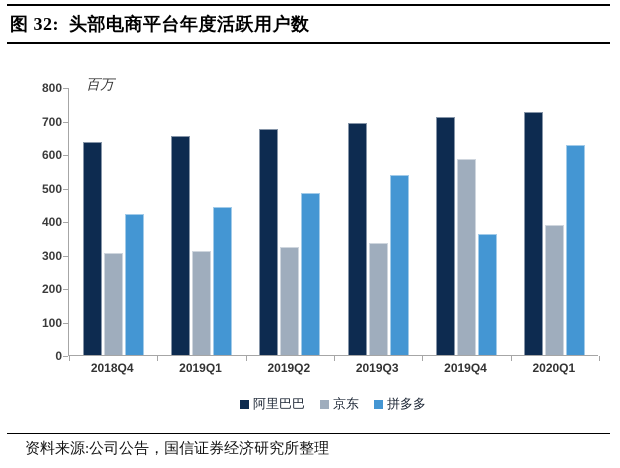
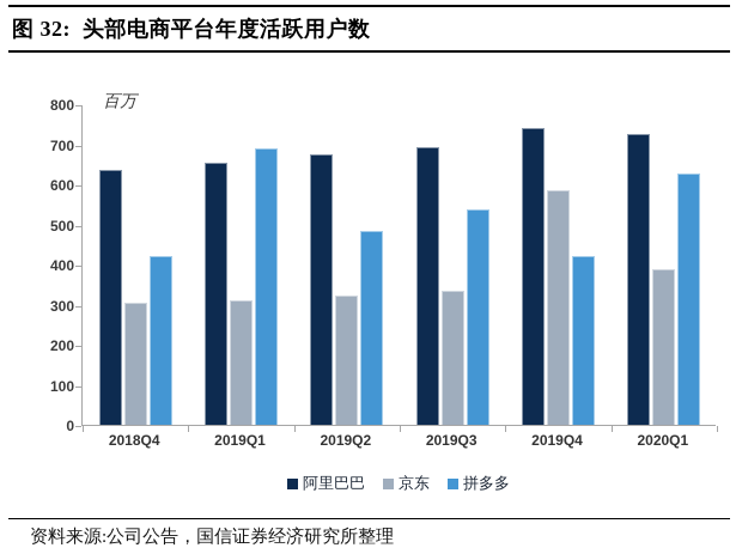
拼多多/2019Q1: 440 -> 690
阿里巴巴/2019Q4: 710 -> 740
拼多多/2019Q4: 360 -> 420
